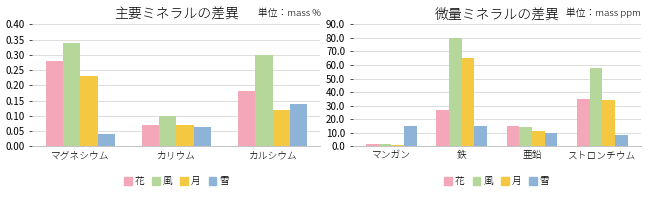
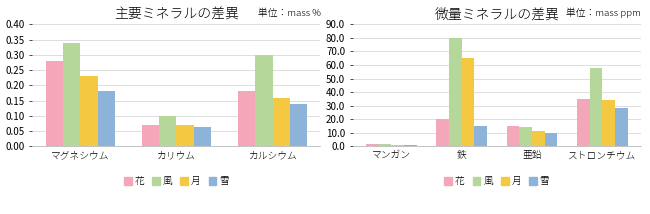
主要ミネラルの差異/雪/マグネシウム: 0.040 -> 0.180
主要ミネラルの差異/月/カルシウム: 0.12 -> 0.16
微量ミネラルの差異/雪/マンガン: 15 -> 1
微量ミネラルの差異/花/鉄: 27 -> 20
微量ミネラルの差異/雪/ストロンチウム: 8 -> 28
